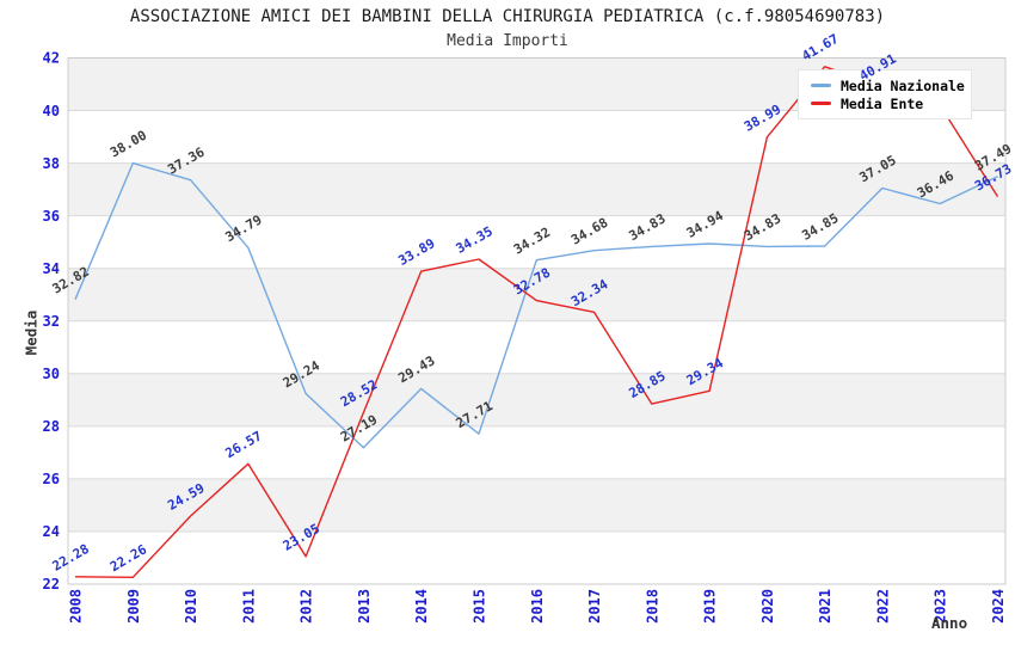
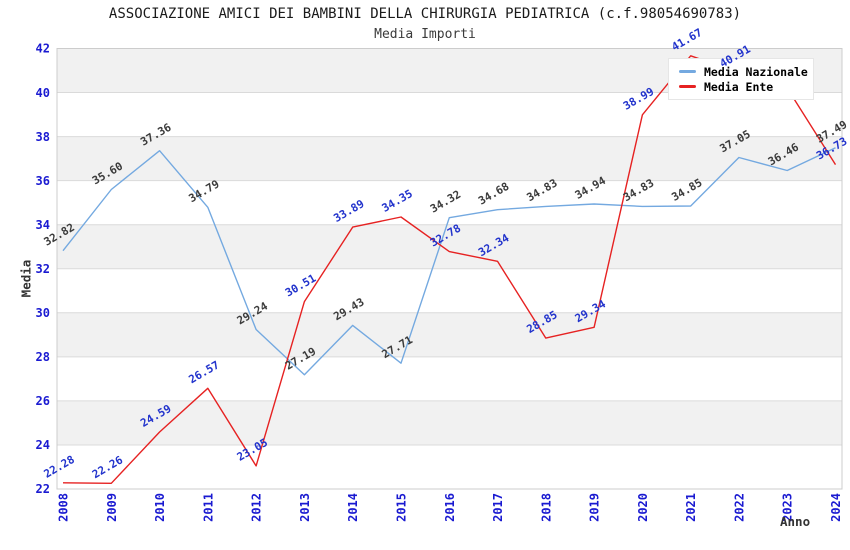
Media Nazionale/2009: 38.00 -> 35.60
Media Ente/2013: 28.52 -> 30.51
